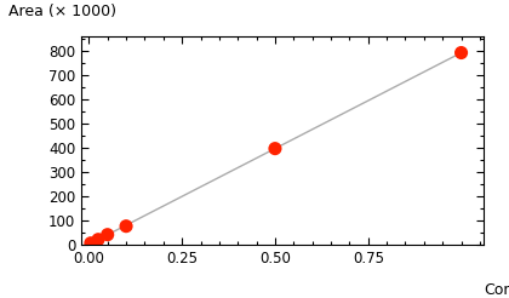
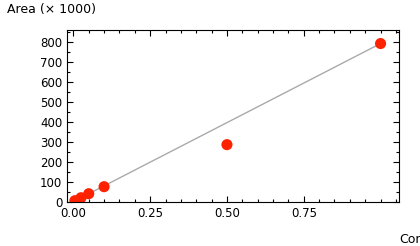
0.50: 395 -> 285
